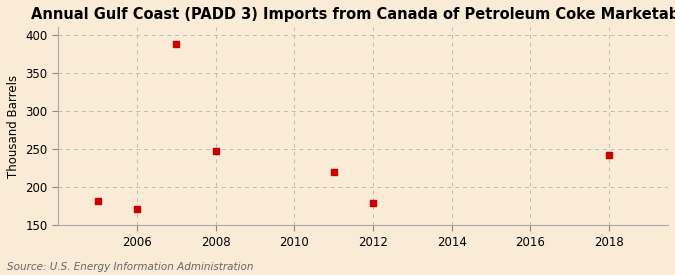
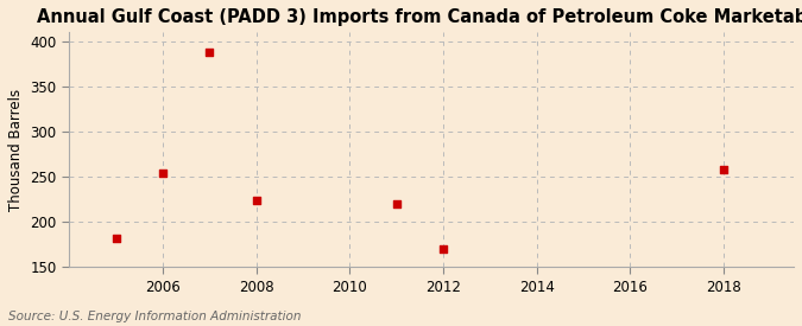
2006: 172 -> 254
2008: 248 -> 224
2012: 180 -> 170
2018: 243 -> 258
